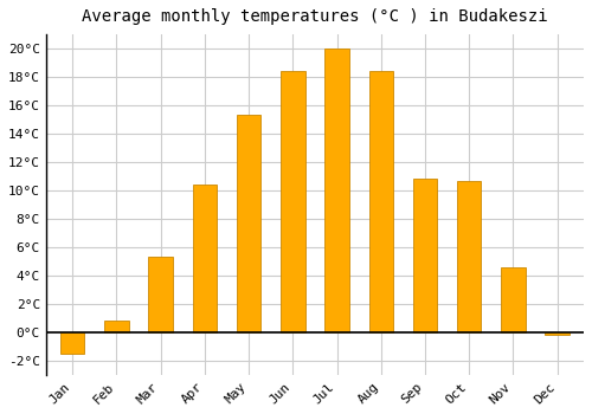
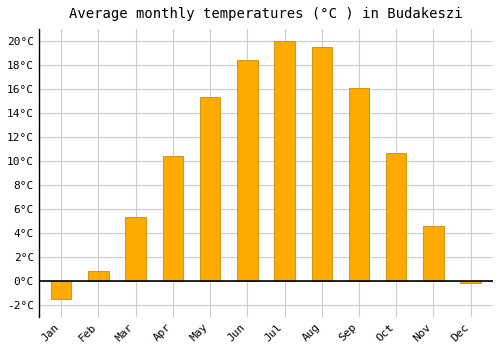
Aug: 18.4°C -> 19.5°C
Sep: 10.8°C -> 16.1°C
